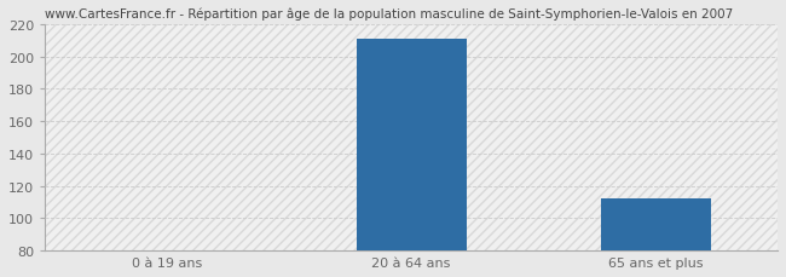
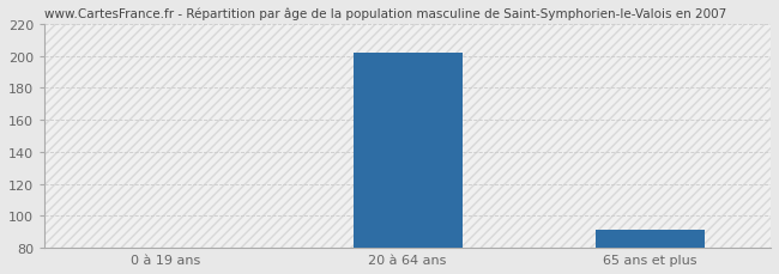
20 à 64 ans: 211 -> 202
65 ans et plus: 112 -> 91
